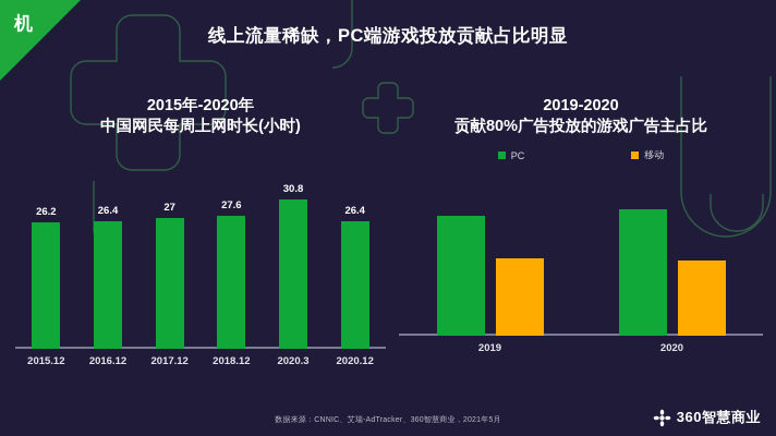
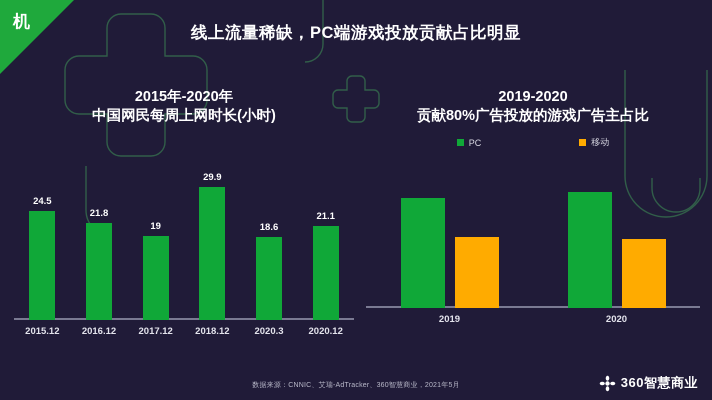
2015年-2020年 中国网民每周上网时长(小时)/2015.12: 26.2 -> 24.5
2015年-2020年 中国网民每周上网时长(小时)/2016.12: 26.4 -> 21.8
2015年-2020年 中国网民每周上网时长(小时)/2017.12: 27 -> 19
2015年-2020年 中国网民每周上网时长(小时)/2018.12: 27.6 -> 29.9
2015年-2020年 中国网民每周上网时长(小时)/2020.3: 30.8 -> 18.6
2015年-2020年 中国网民每周上网时长(小时)/2020.12: 26.4 -> 21.1
